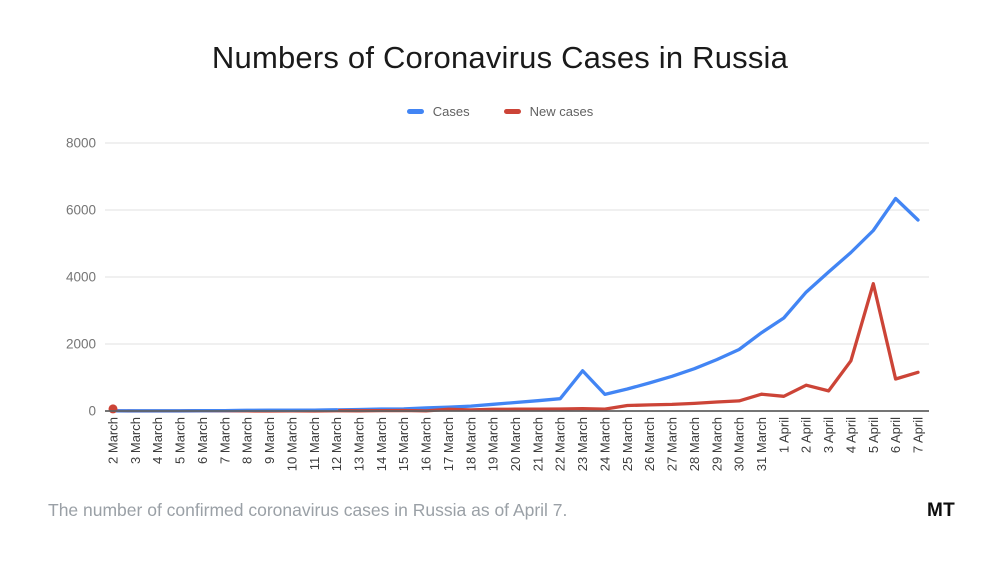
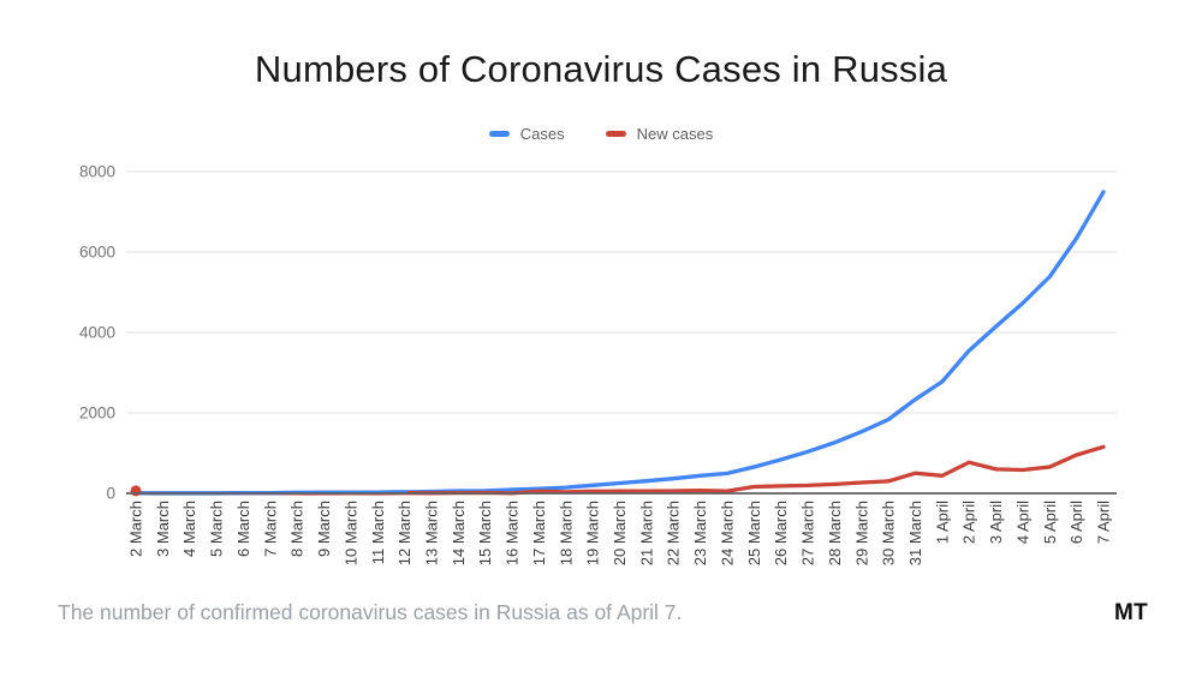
Cases/23 March: 1200 -> 400
New cases/4 April: 1500 -> 600
New cases/5 April: 3800 -> 700
Cases/7 April: 5700 -> 7500
